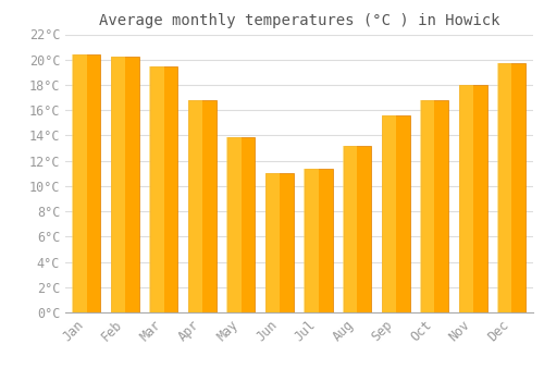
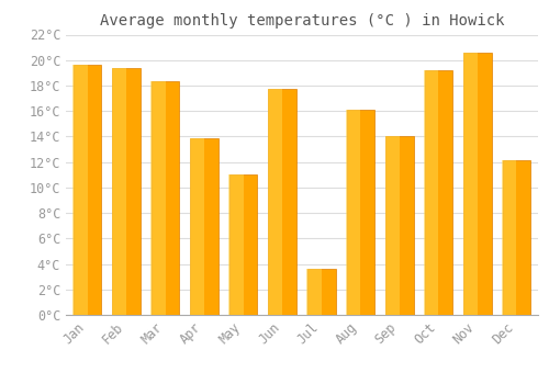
Jan: 20.4°C -> 19.6°C
Feb: 20.2°C -> 19.4°C
Mar: 19.5°C -> 18.3°C
Apr: 16.8°C -> 13.9°C
May: 13.9°C -> 11.0°C
Jun: 11.0°C -> 17.7°C
Jul: 11.4°C -> 3.6°C
Aug: 13.2°C -> 16.1°C
Sep: 15.6°C -> 14.0°C
Oct: 16.8°C -> 19.2°C
Nov: 18.0°C -> 20.6°C
Dec: 19.7°C -> 12.1°C
